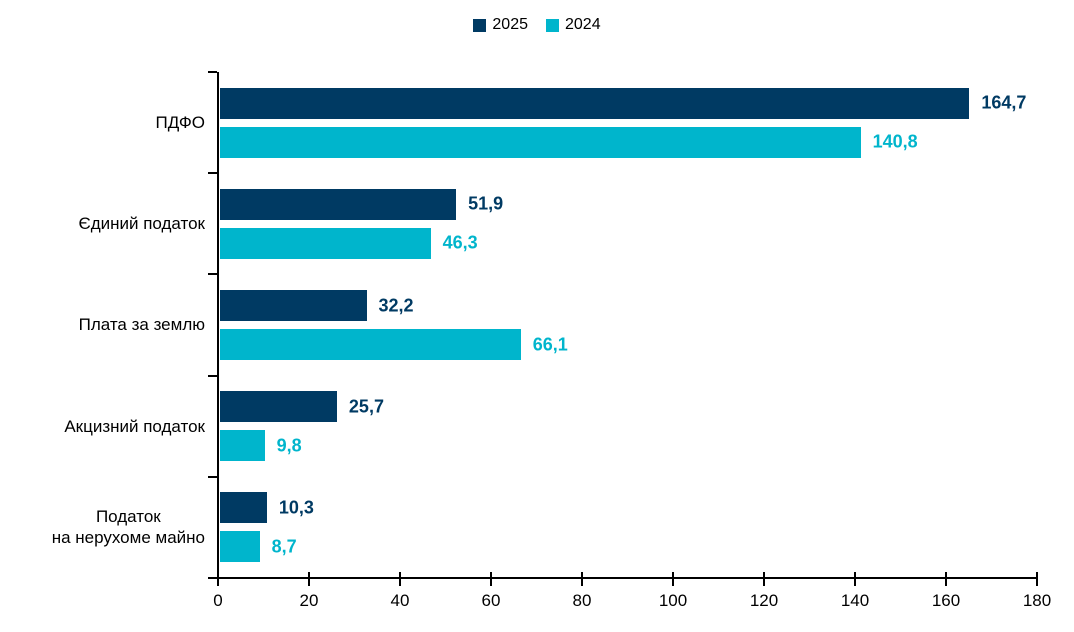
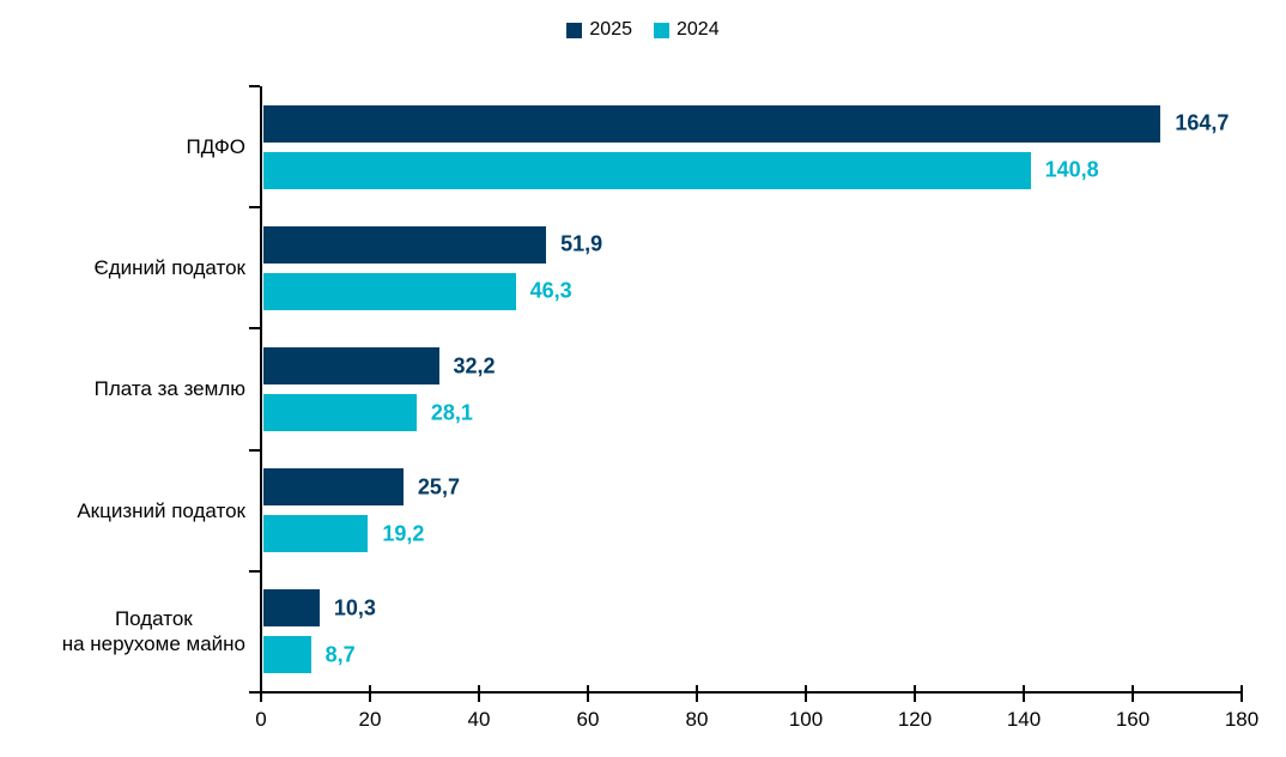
2024/Плата за землю: 66,1 -> 28,1
2024/Акцизний податок: 9,8 -> 19,2
